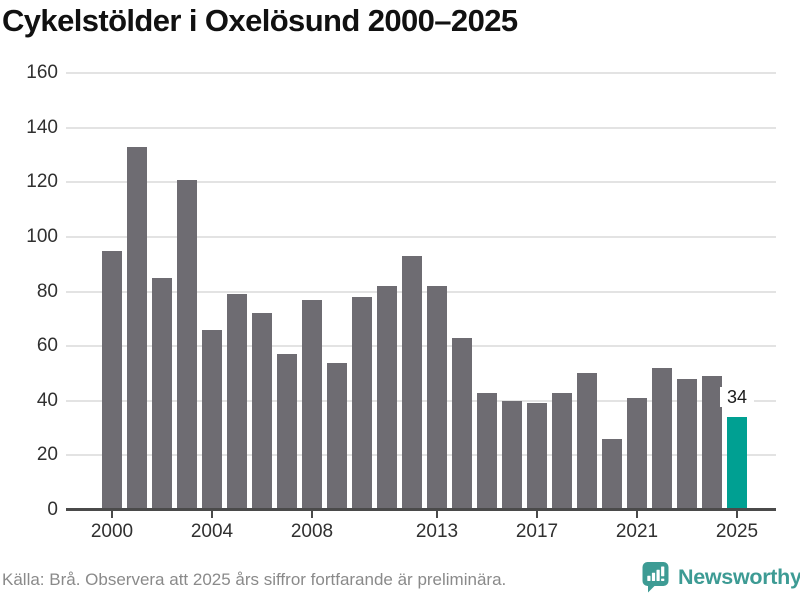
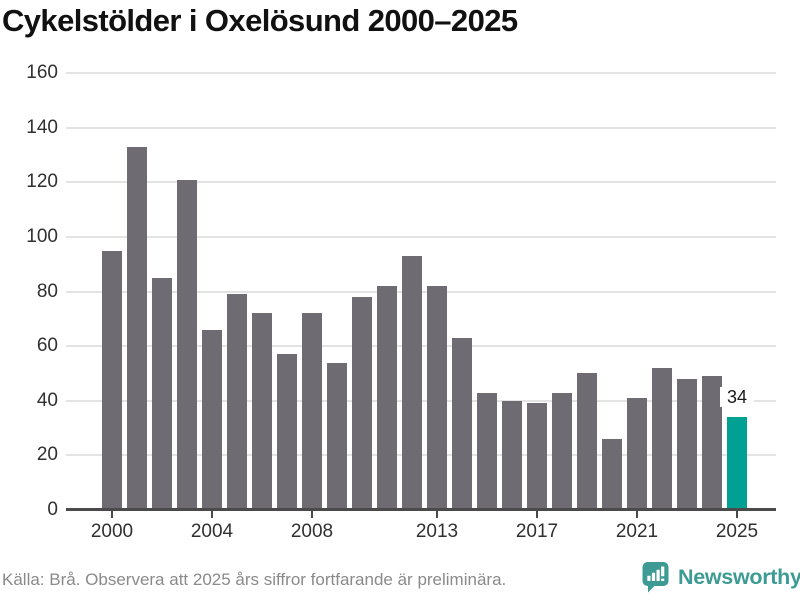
2008: 77 -> 72
